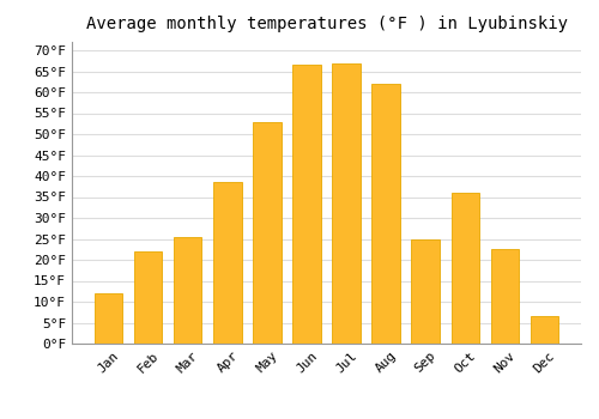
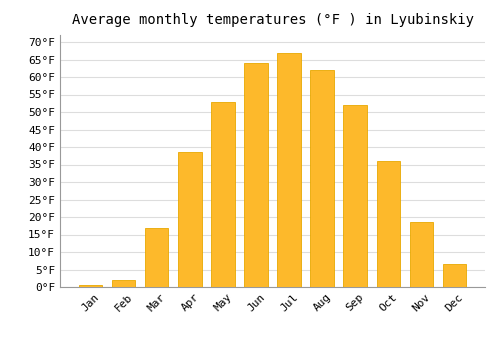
Jan: 12.0°F -> 0.5°F
Feb: 22.0°F -> 2.0°F
Mar: 25.5°F -> 17.0°F
Jun: 66.5°F -> 64.0°F
Sep: 25.0°F -> 52.0°F
Nov: 22.5°F -> 18.5°F
